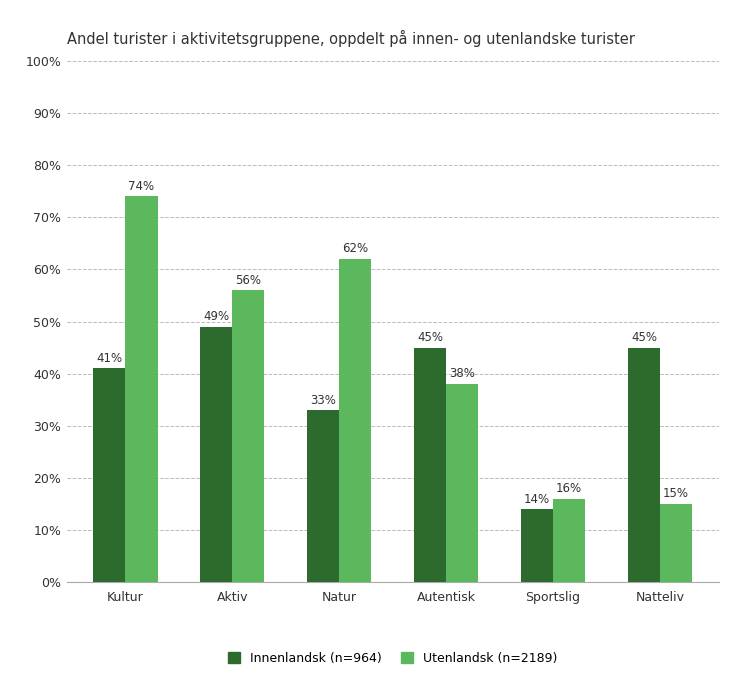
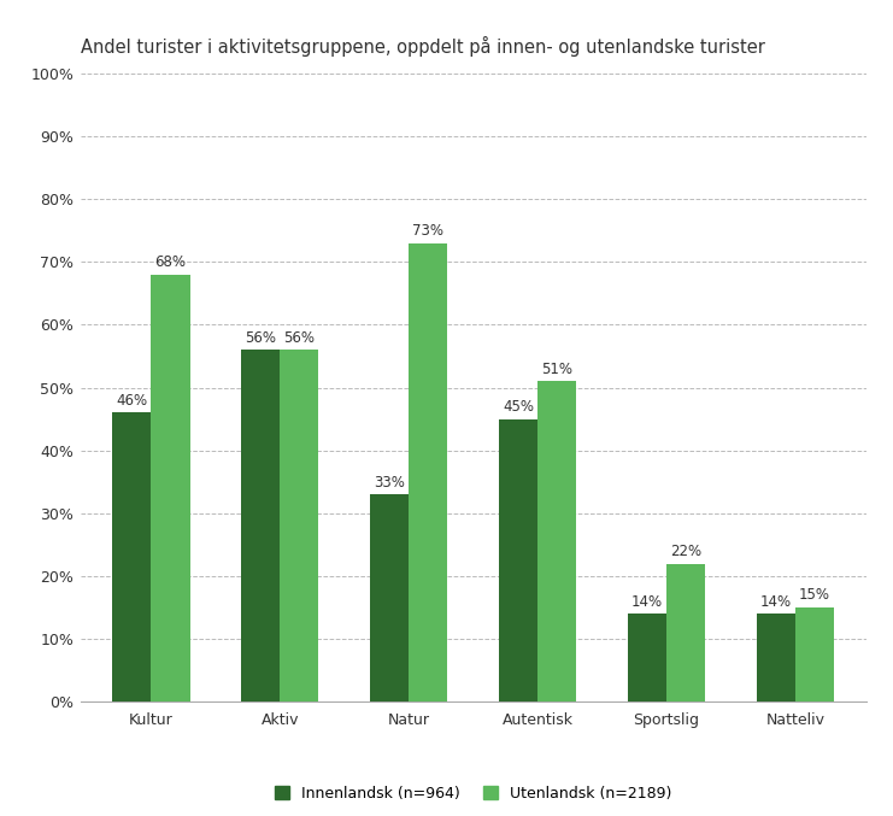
Innenlandsk (n=964)/Kultur: 41% -> 46%
Utenlandsk (n=2189)/Kultur: 74% -> 68%
Innenlandsk (n=964)/Aktiv: 49% -> 56%
Utenlandsk (n=2189)/Natur: 62% -> 73%
Utenlandsk (n=2189)/Autentisk: 38% -> 51%
Utenlandsk (n=2189)/Sportslig: 16% -> 22%
Innenlandsk (n=964)/Natteliv: 45% -> 14%
